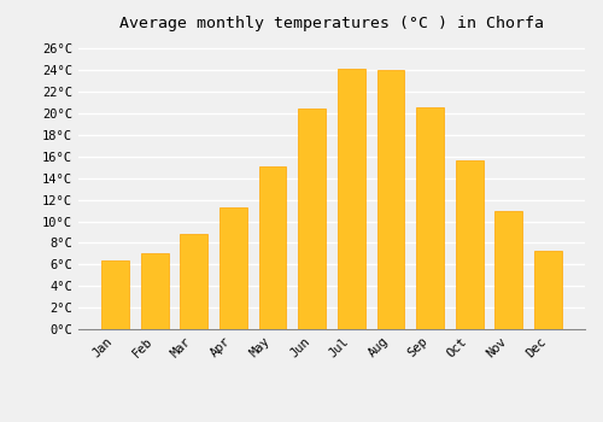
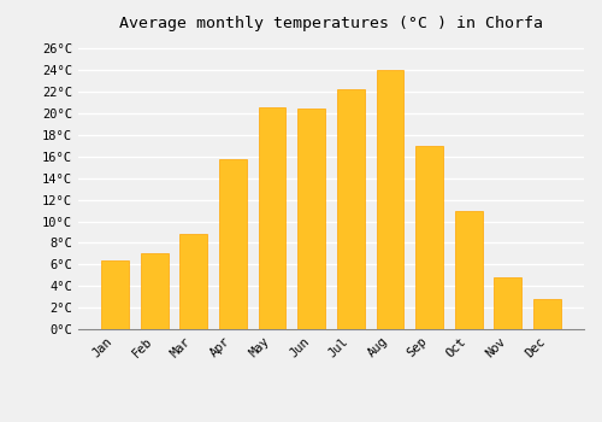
Apr: 11.3°C -> 15.8°C
May: 15.1°C -> 20.6°C
Jul: 24.1°C -> 22.2°C
Sep: 20.6°C -> 17.0°C
Oct: 15.7°C -> 11.0°C
Nov: 11.0°C -> 4.8°C
Dec: 7.3°C -> 2.8°C
